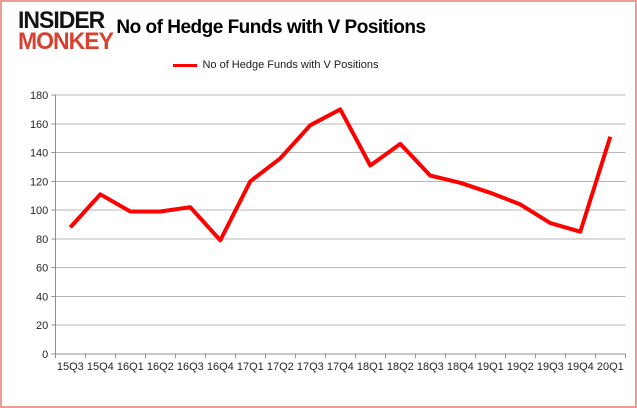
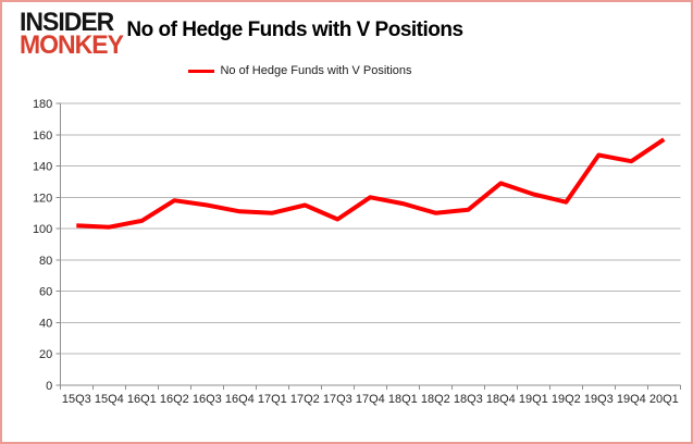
15Q3: 88 -> 102
15Q4: 111 -> 101
16Q1: 99 -> 105
16Q2: 99 -> 118
16Q3: 102 -> 115
16Q4: 79 -> 111
17Q1: 120 -> 110
17Q2: 136 -> 115
17Q3: 159 -> 106
17Q4: 170 -> 120
18Q1: 131 -> 116
18Q2: 146 -> 110
18Q3: 124 -> 112
18Q4: 119 -> 129
19Q1: 112 -> 122
19Q2: 104 -> 117
19Q3: 91 -> 147
19Q4: 85 -> 143
20Q1: 151 -> 157
